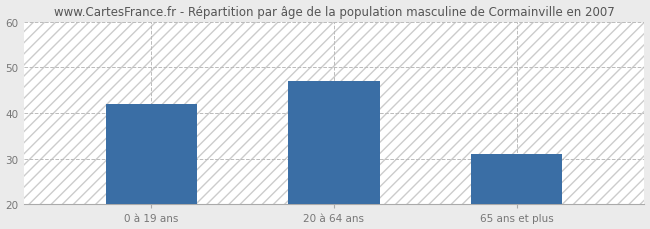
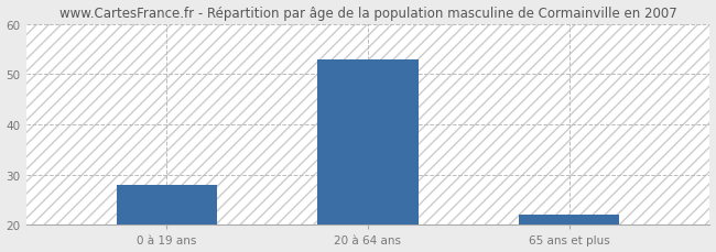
0 à 19 ans: 42 -> 28
20 à 64 ans: 47 -> 53
65 ans et plus: 31 -> 22
